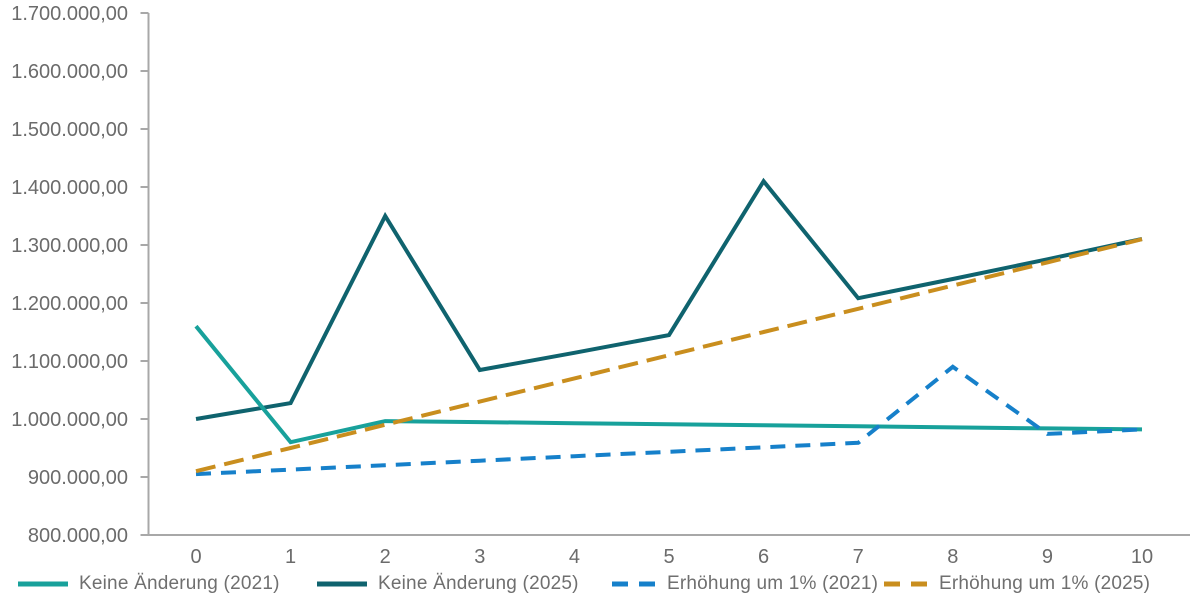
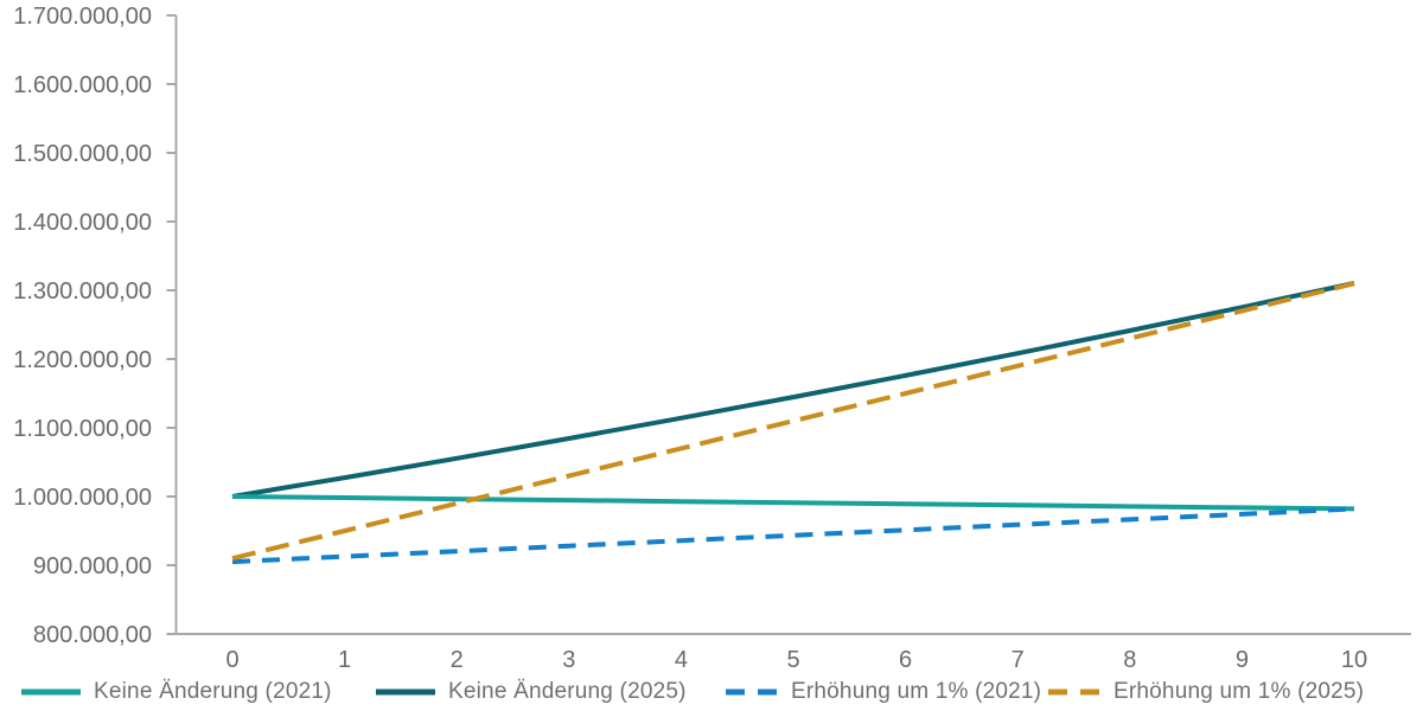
Keine Änderung (2021)/0: 1160000 -> 1000000
Keine Änderung (2021)/1: 960000 -> 1000000
Keine Änderung (2025)/2: 1350000 -> 1060000
Keine Änderung (2025)/6: 1410000 -> 1180000
Erhöhung um 1% (2021)/8: 1090000 -> 970000
